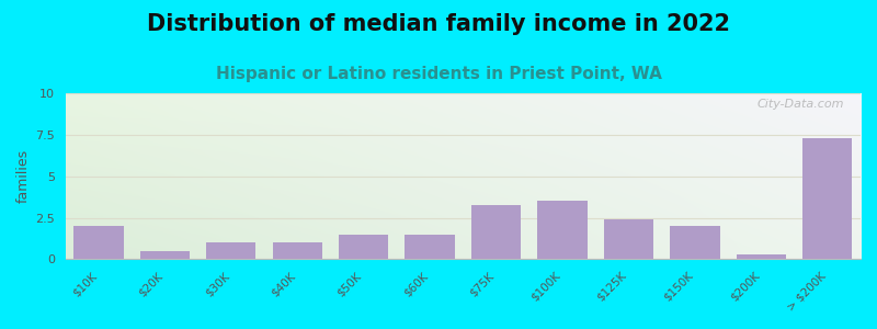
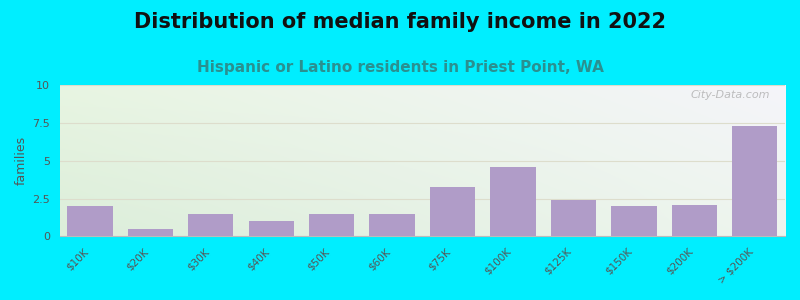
$30K: 1.0 -> 1.5
$100K: 3.5 -> 4.6
$200K: 0.3 -> 2.1
